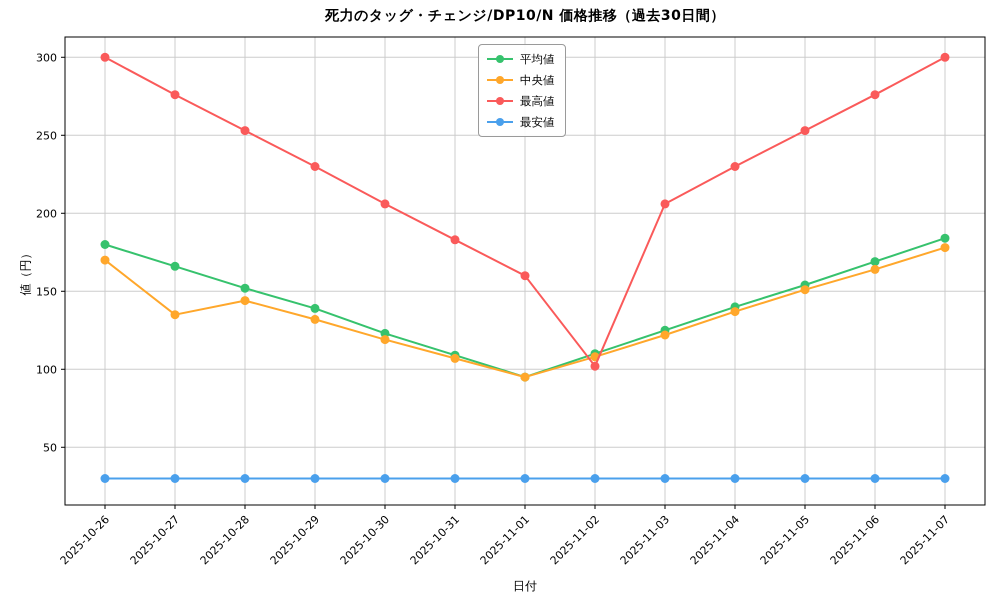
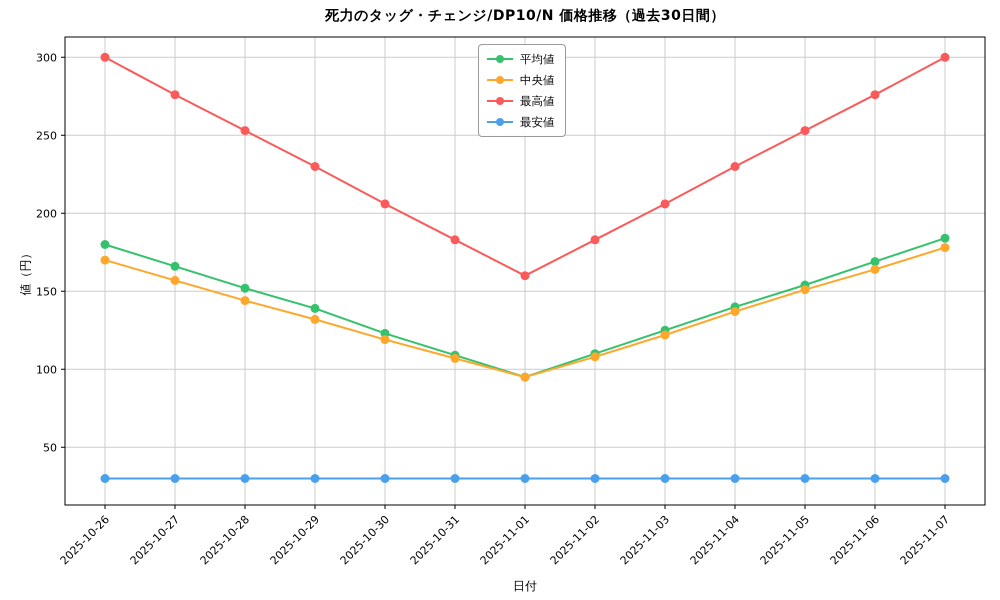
中央値/2025-10-27: 135 -> 157
最高値/2025-11-02: 102 -> 183
